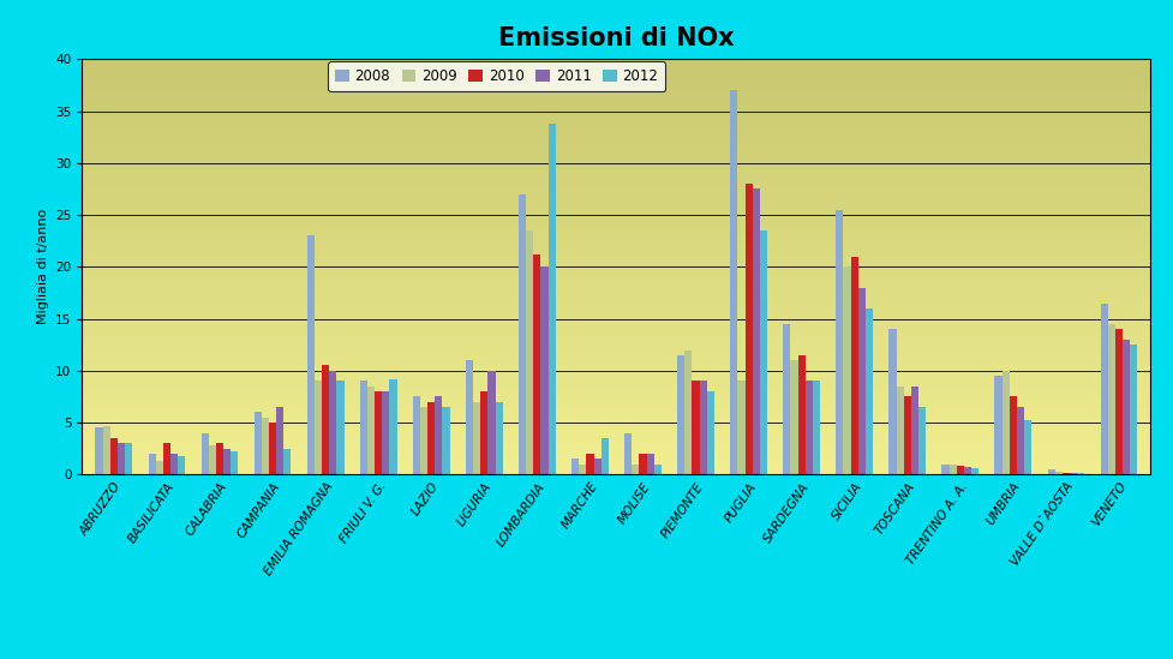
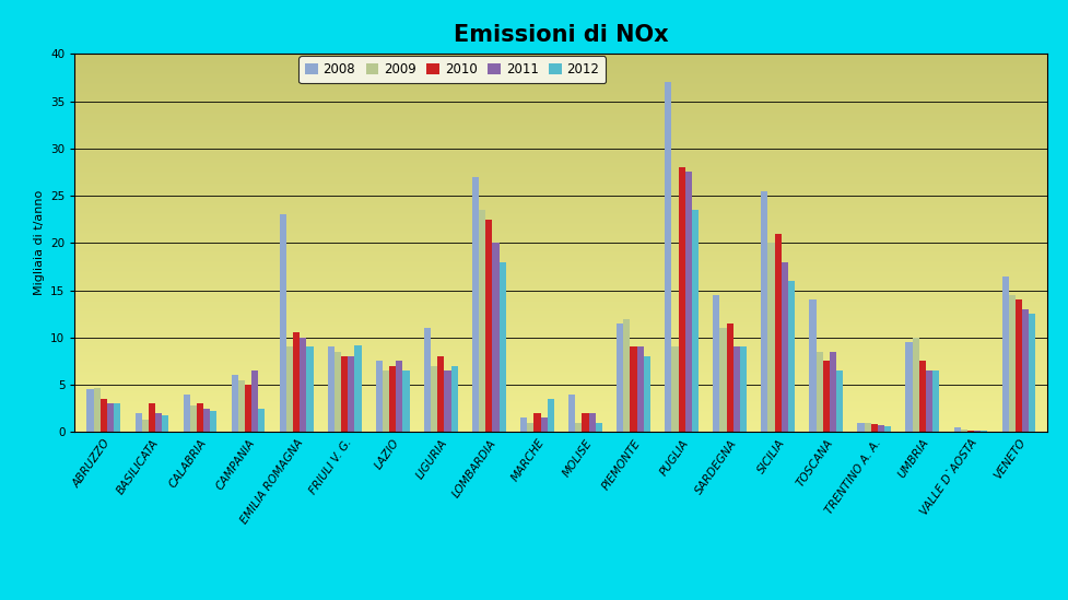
2011/LIGURIA: 10.0 -> 6.5
2010/LOMBARDIA: 21.2 -> 22.5
2012/LOMBARDIA: 33.8 -> 18.0
2012/UMBRIA: 5.2 -> 6.5
